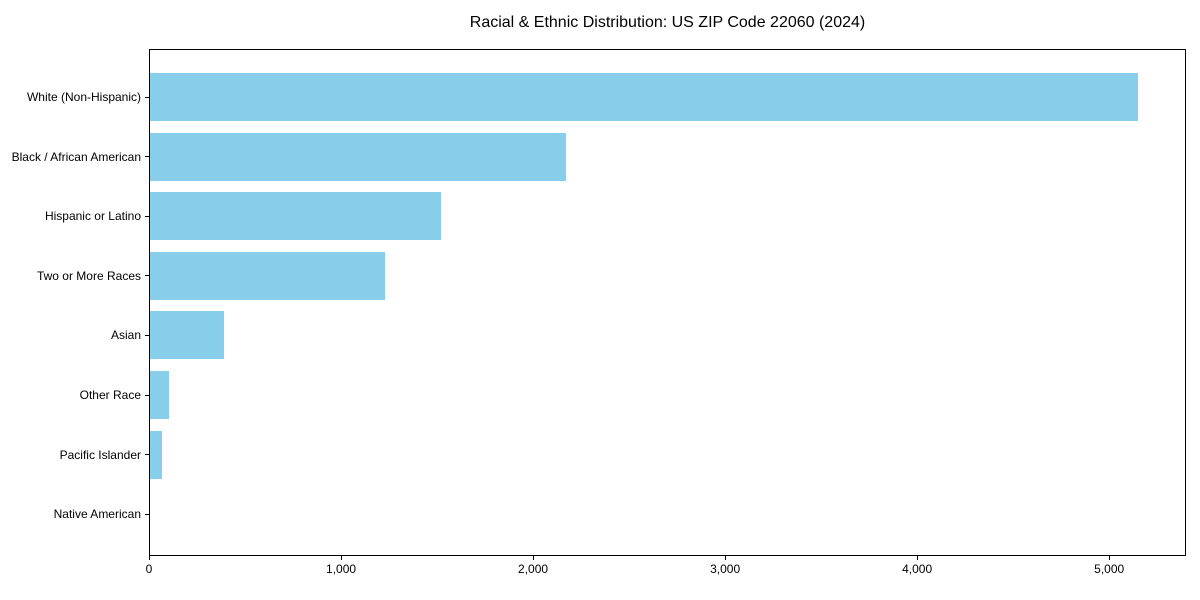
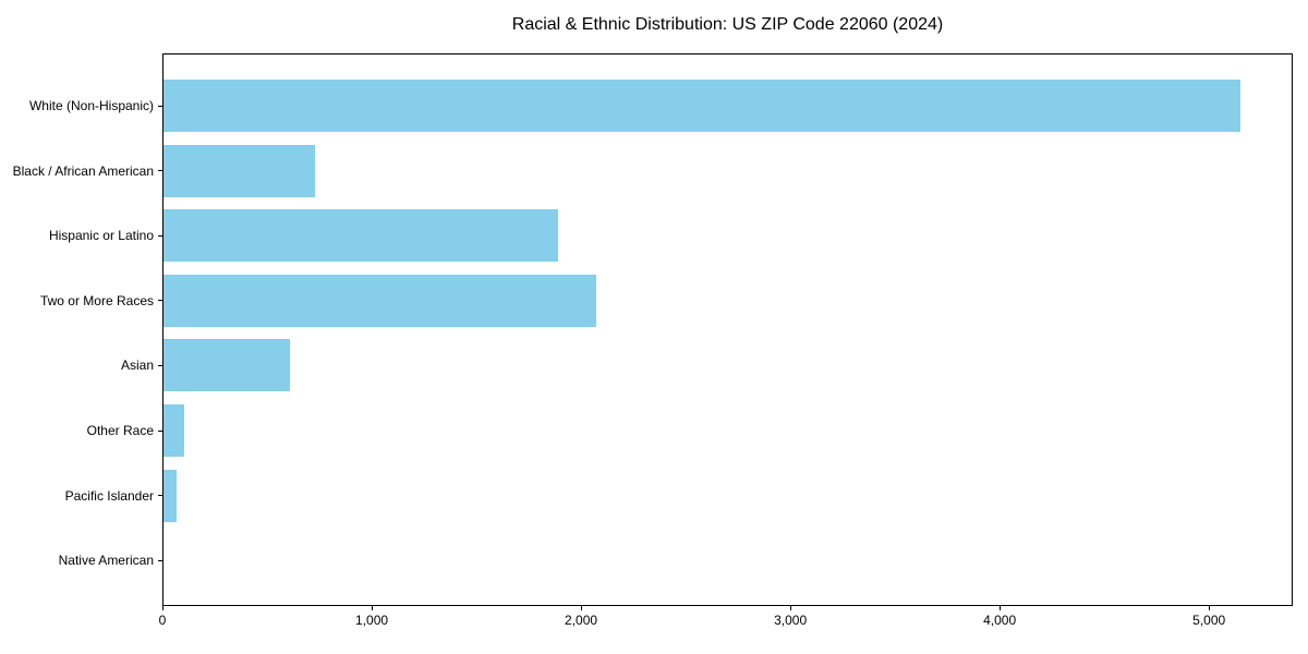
Black / African American: 2170 -> 730
Hispanic or Latino: 1520 -> 1890
Two or More Races: 1230 -> 2070
Asian: 390 -> 610
